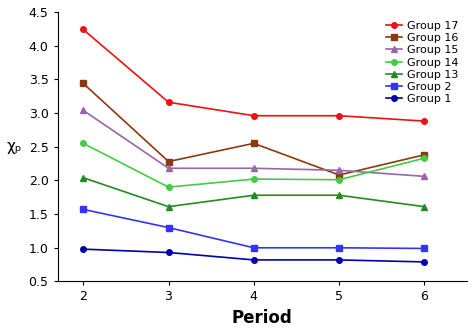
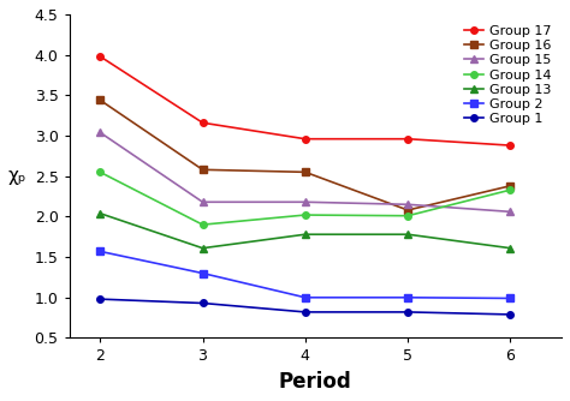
Group 17/2: 4.24 -> 3.98
Group 16/3: 2.28 -> 2.58
